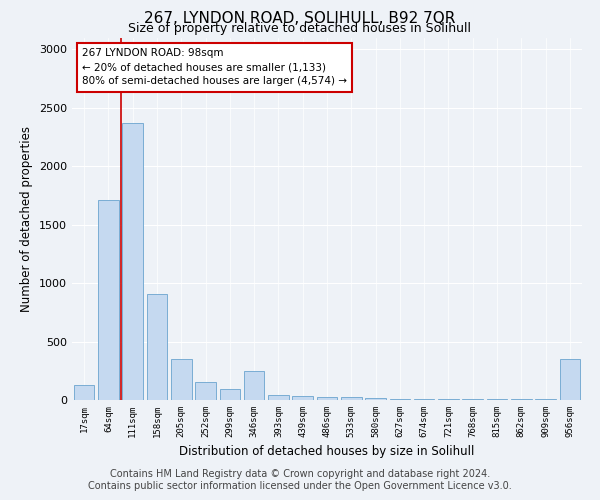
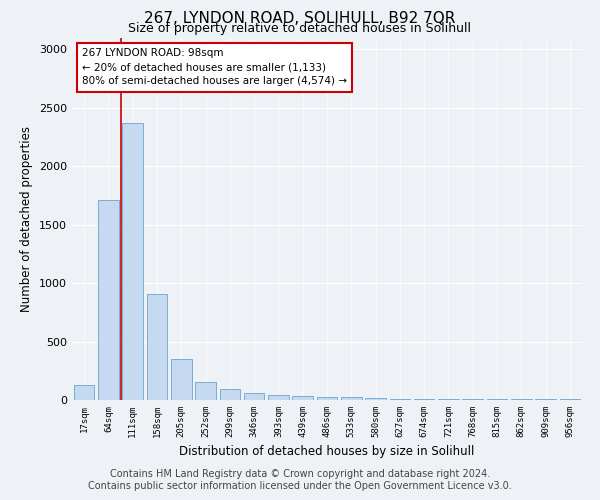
346sqm: 250 -> 60
956sqm: 350 -> 0
